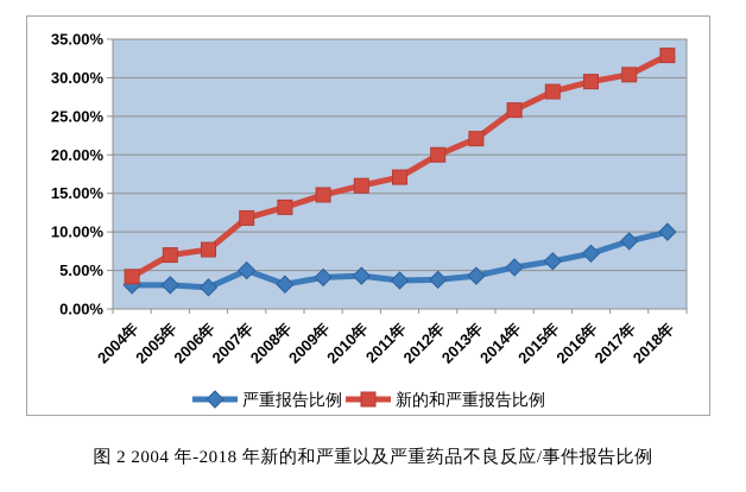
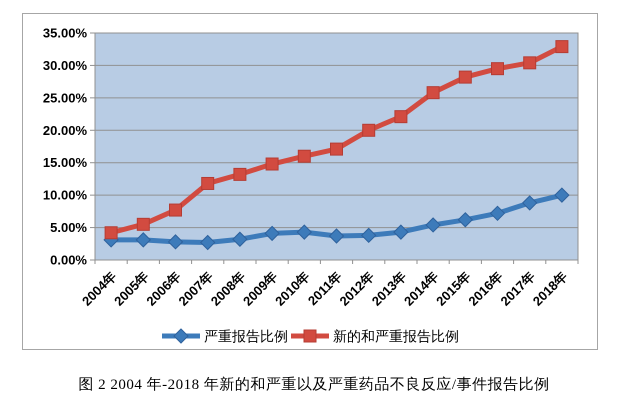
新的和严重报告比例/2005年: 7% -> 6%
严重报告比例/2007年: 5% -> 3%
